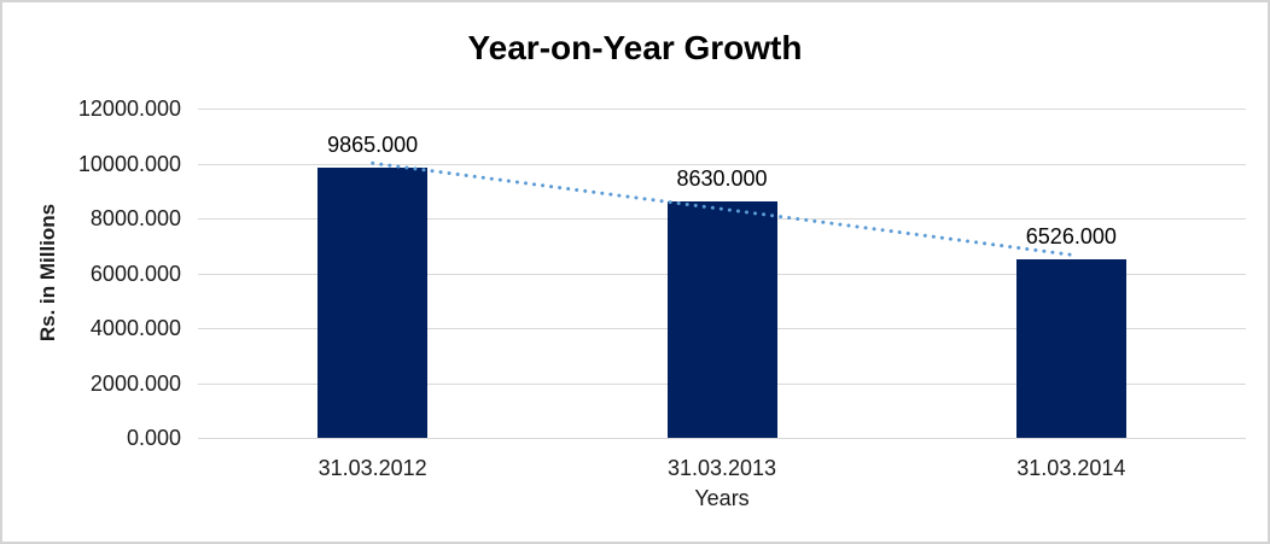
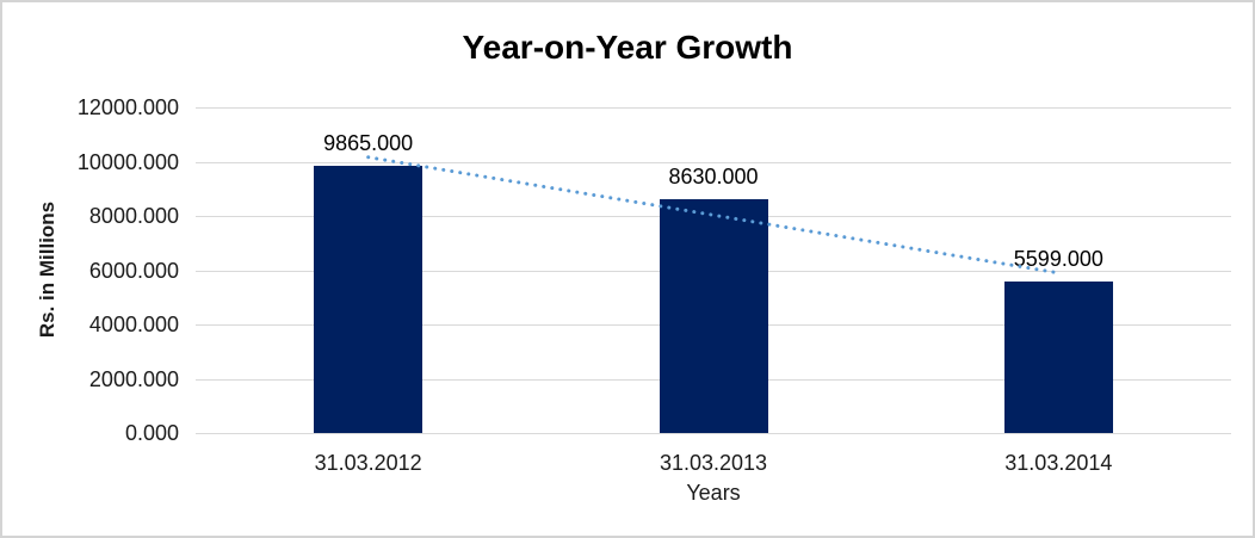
31.03.2014: 6526.000 -> 5599.000
